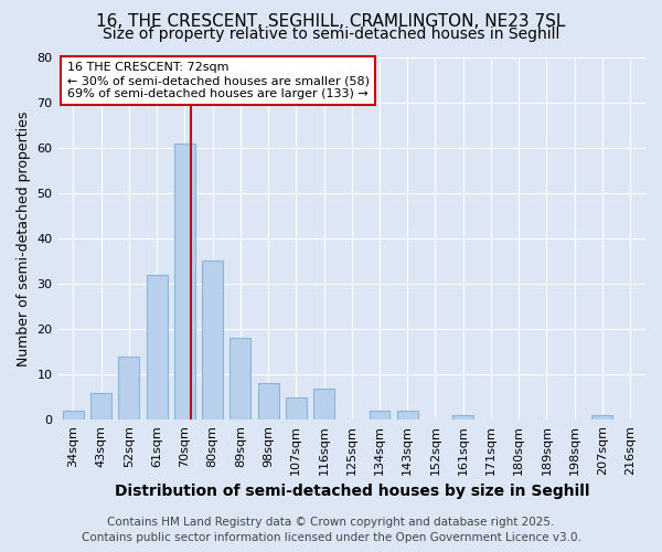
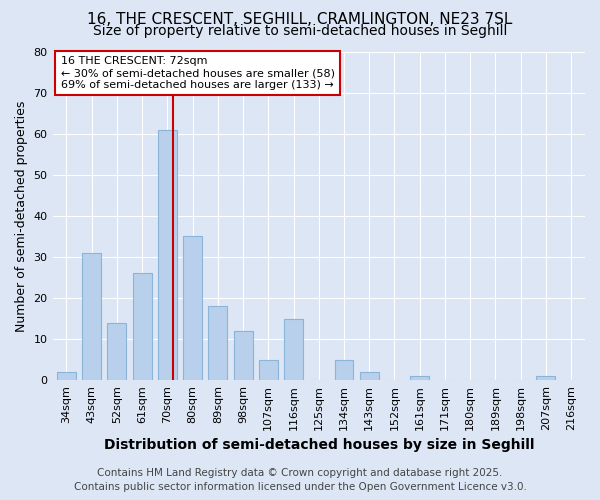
43sqm: 6 -> 31
61sqm: 32 -> 26
98sqm: 8 -> 12
116sqm: 7 -> 15
134sqm: 2 -> 5
